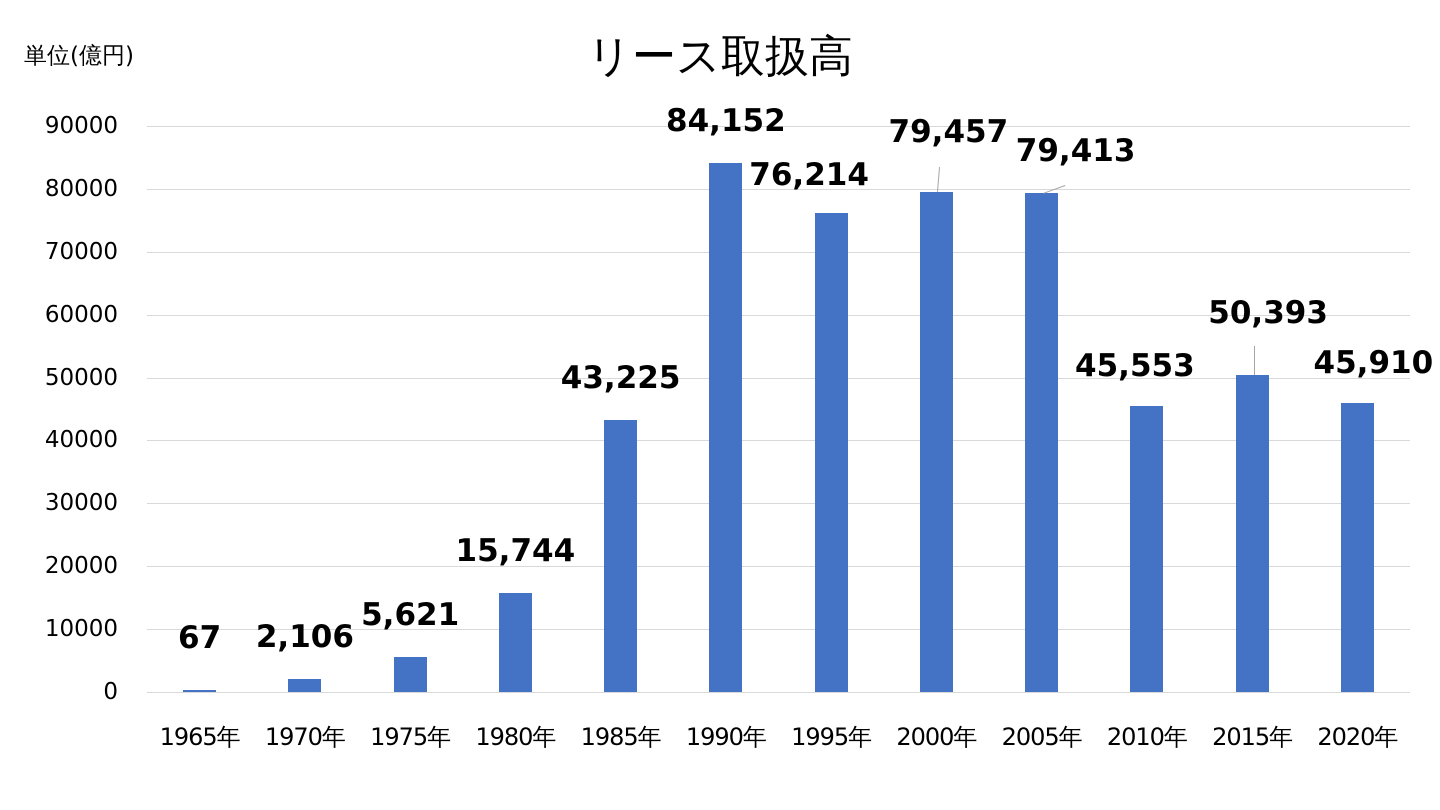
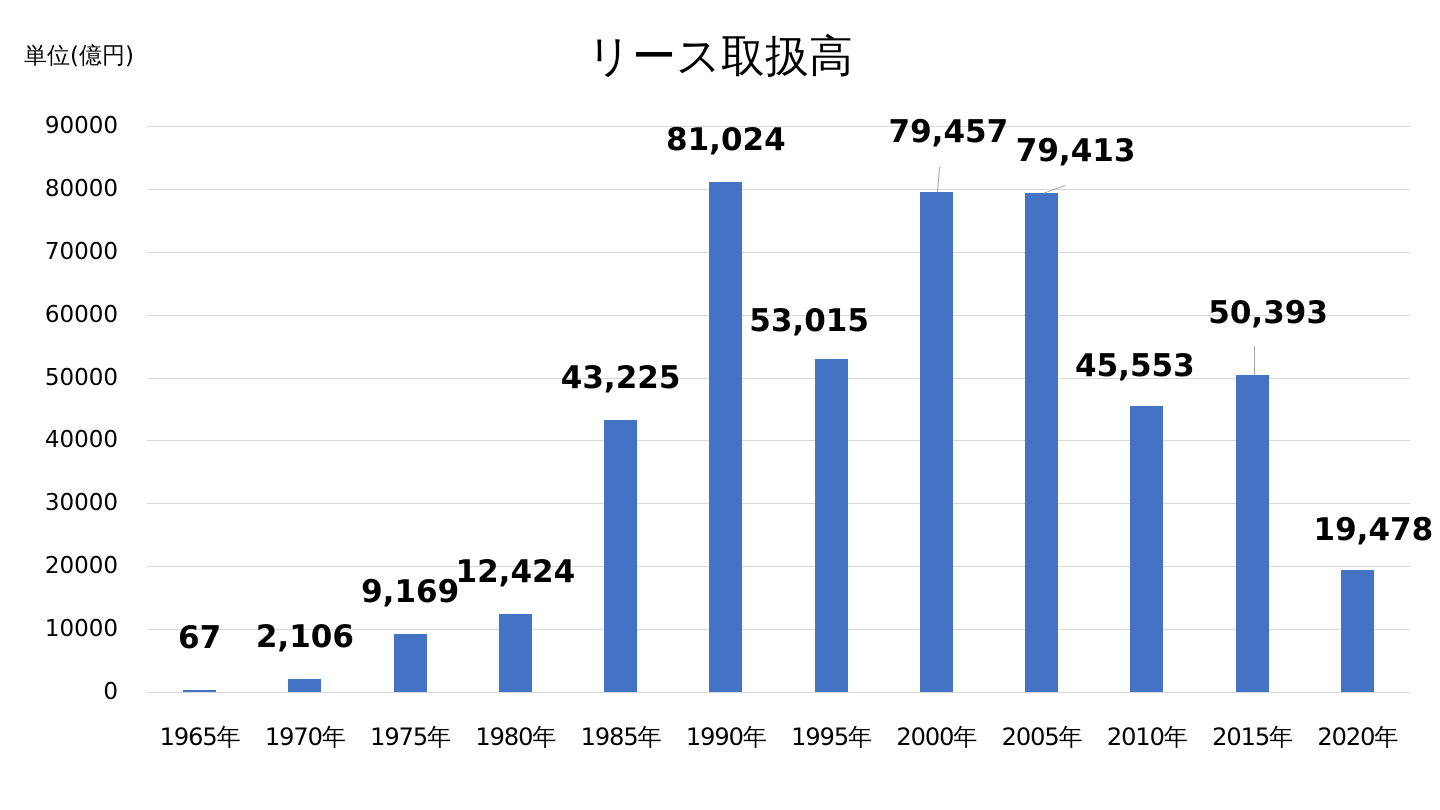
1975年: 5,621 -> 9,169
1980年: 15,744 -> 12,424
1990年: 84,152 -> 81,024
1995年: 76,214 -> 53,015
2020年: 45,910 -> 19,478
